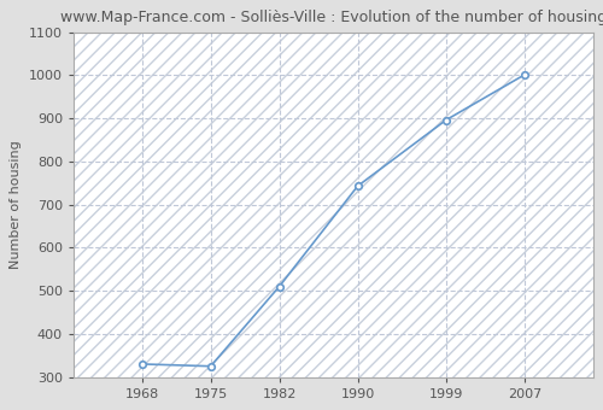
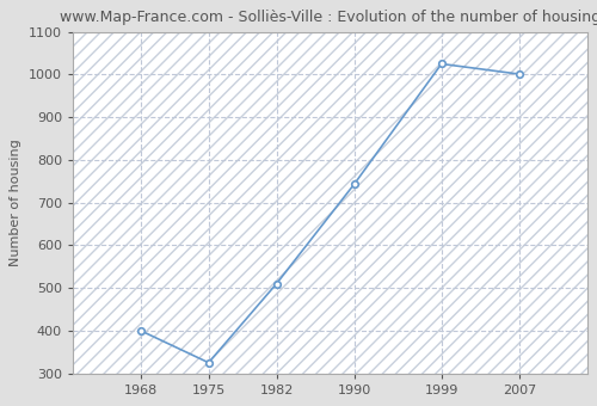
1968: 330 -> 400
1999: 896 -> 1025
